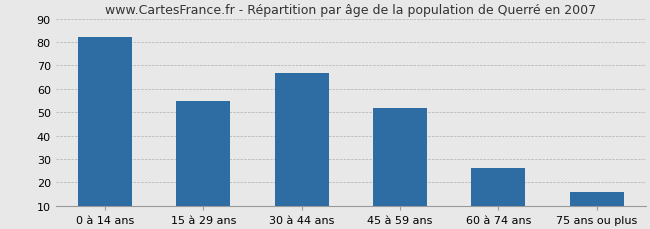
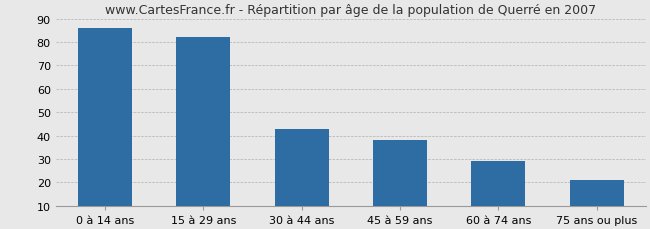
0 à 14 ans: 82 -> 86
15 à 29 ans: 55 -> 82
30 à 44 ans: 67 -> 43
45 à 59 ans: 52 -> 38
60 à 74 ans: 26 -> 29
75 ans ou plus: 16 -> 21
